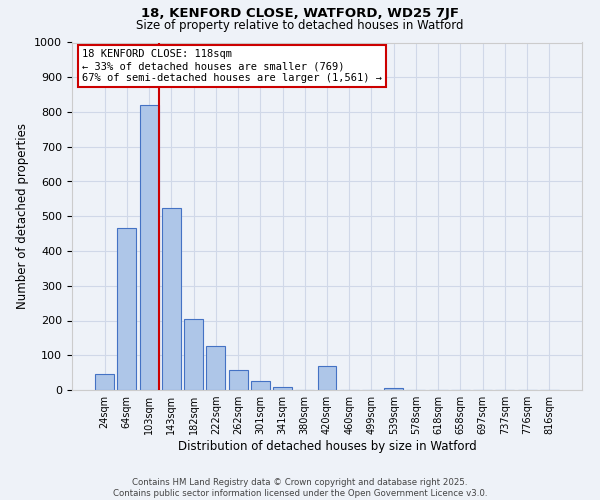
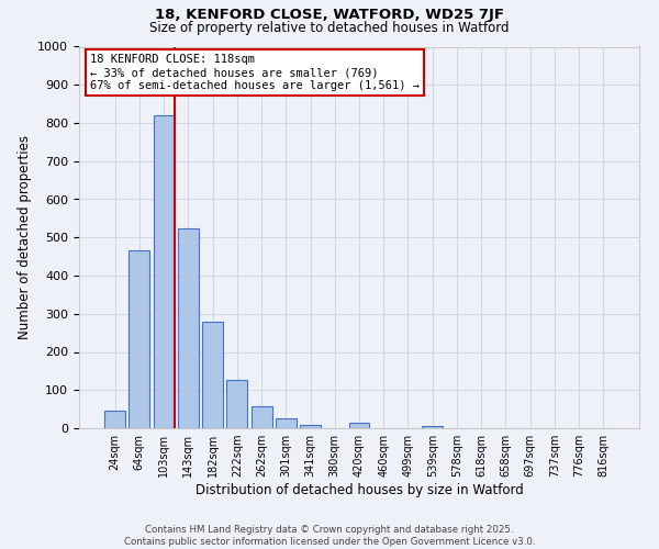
182sqm: 205 -> 278
420sqm: 70 -> 13
